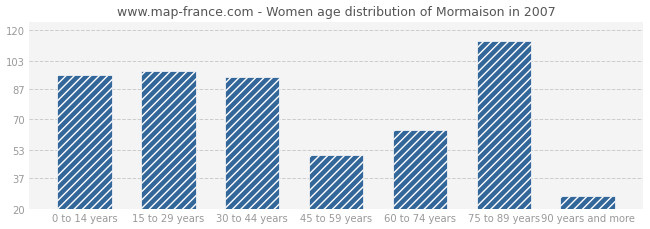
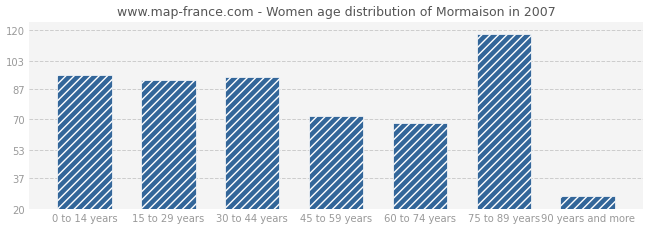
15 to 29 years: 97 -> 92
45 to 59 years: 50 -> 72
60 to 74 years: 64 -> 68
75 to 89 years: 114 -> 118
